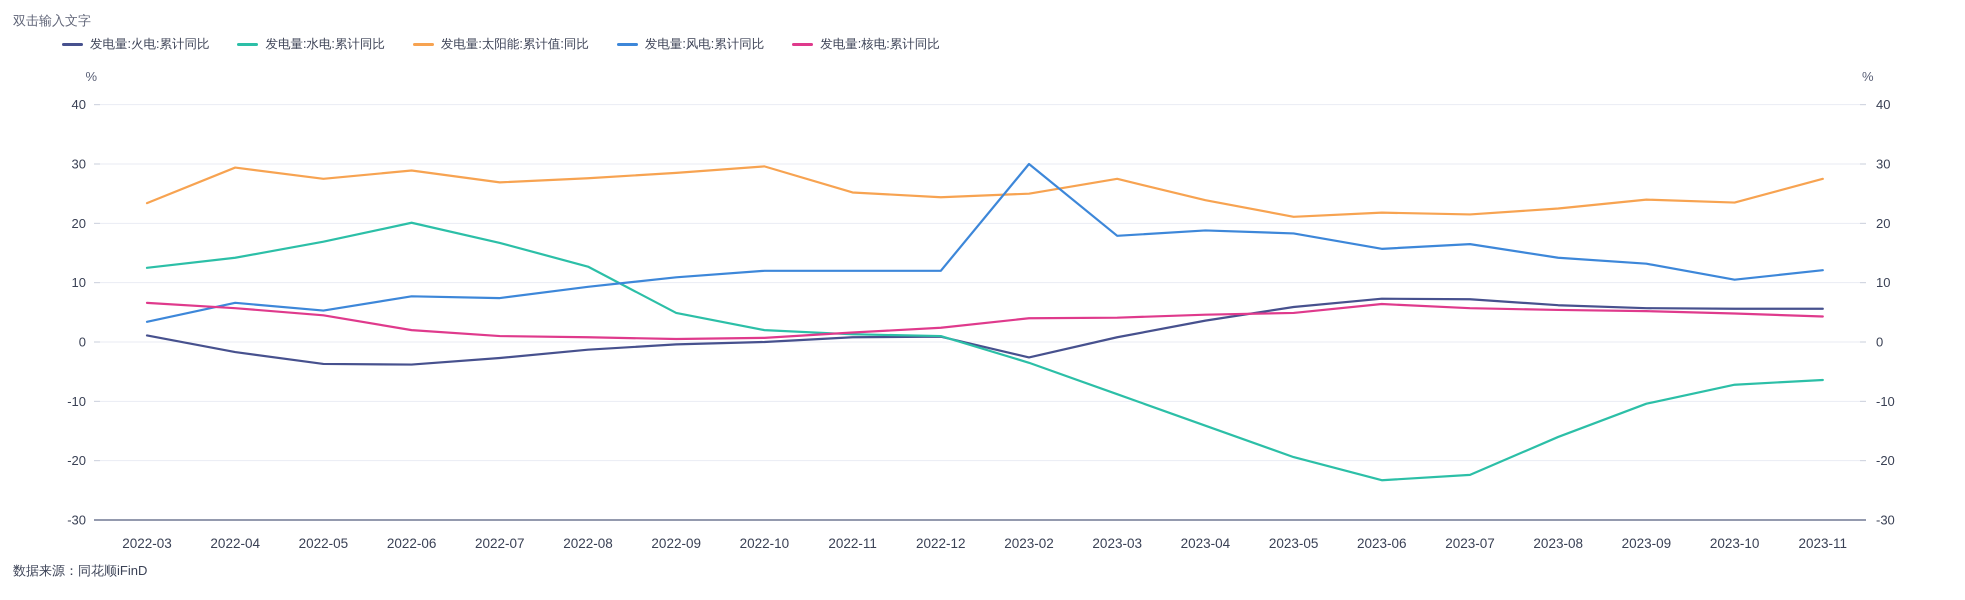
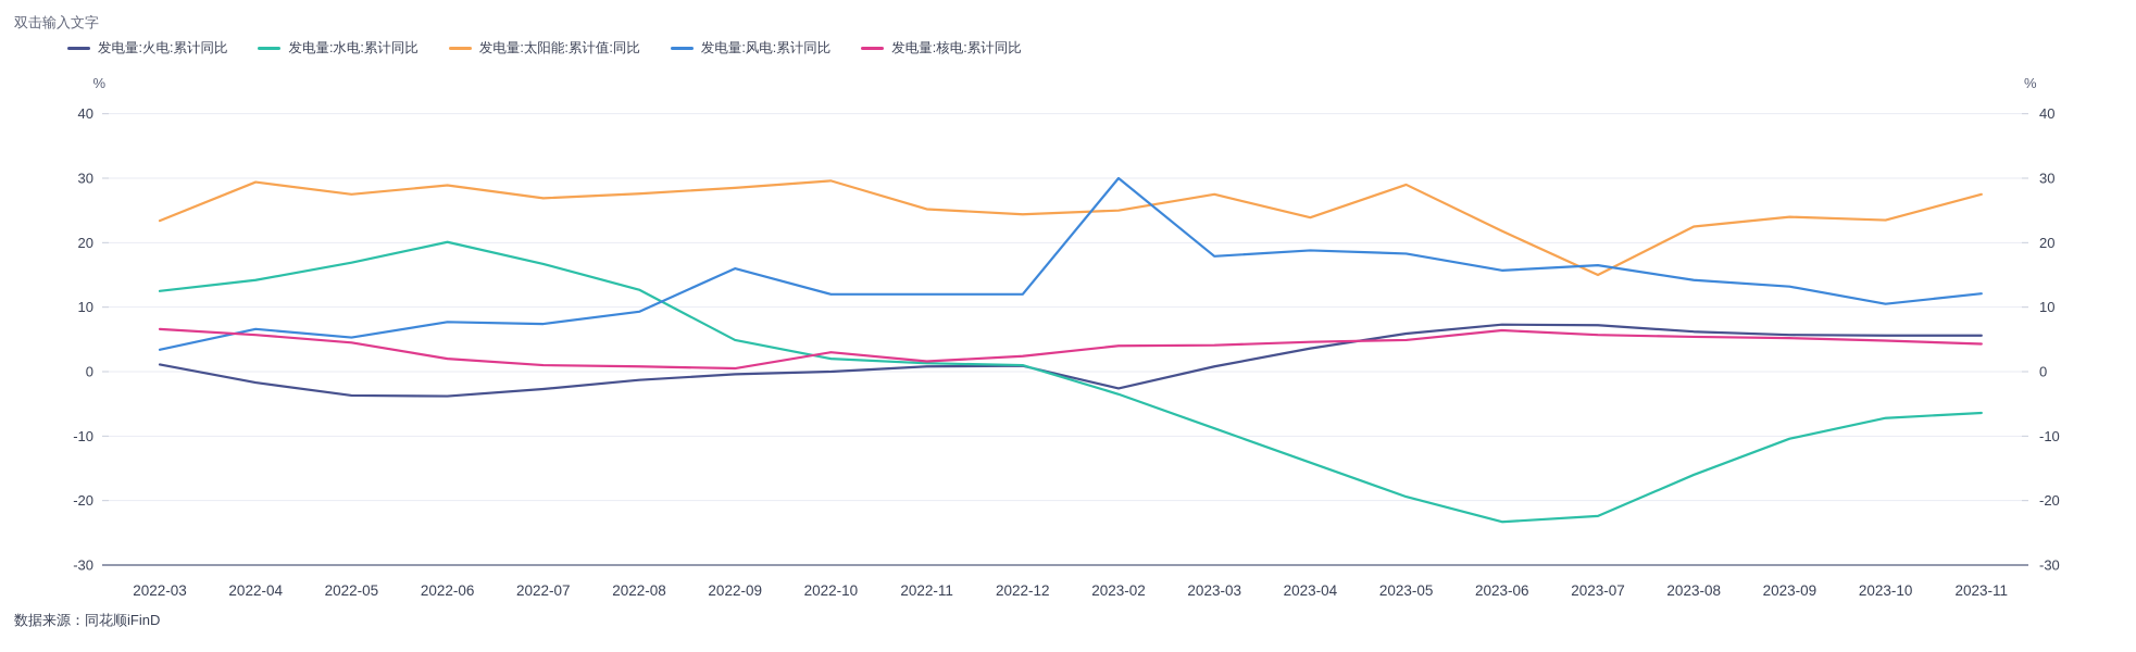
发电量:风电:累计同比/2022-09: 11 -> 16
发电量:核电:累计同比/2022-10: 1 -> 3
发电量:太阳能:累计值:同比/2023-05: 21 -> 29
发电量:太阳能:累计值:同比/2023-07: 22 -> 15
